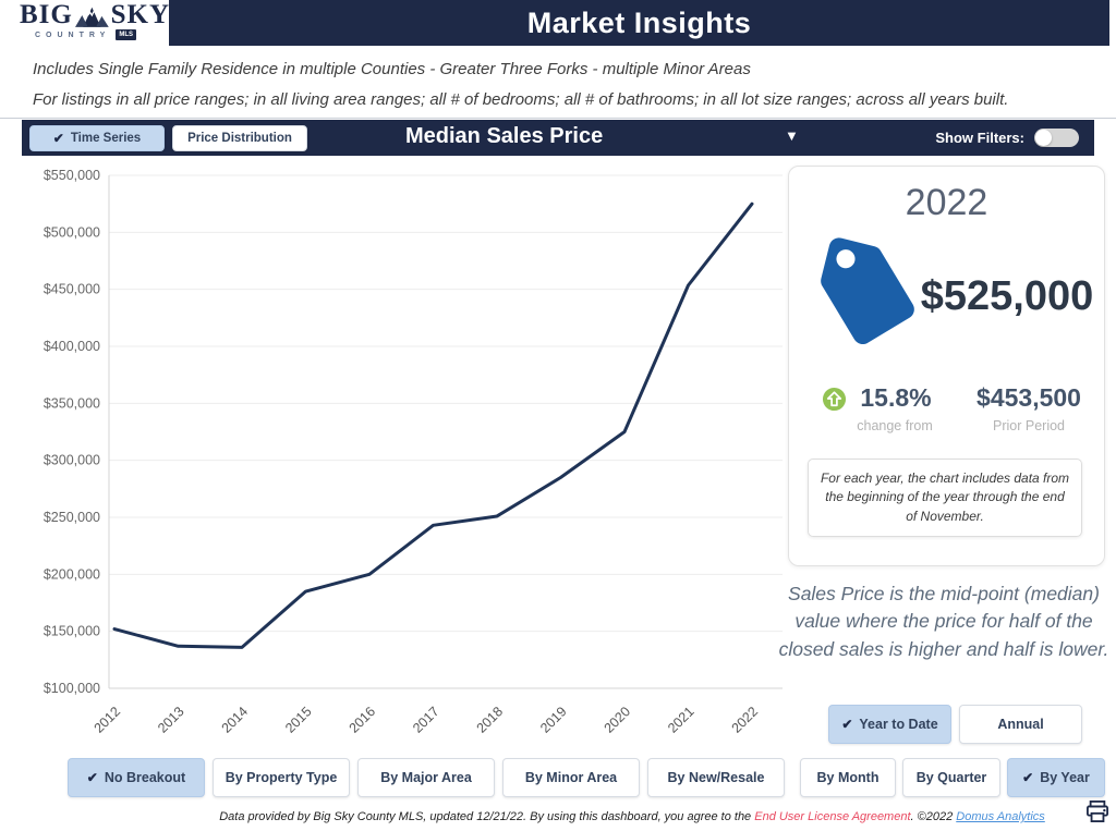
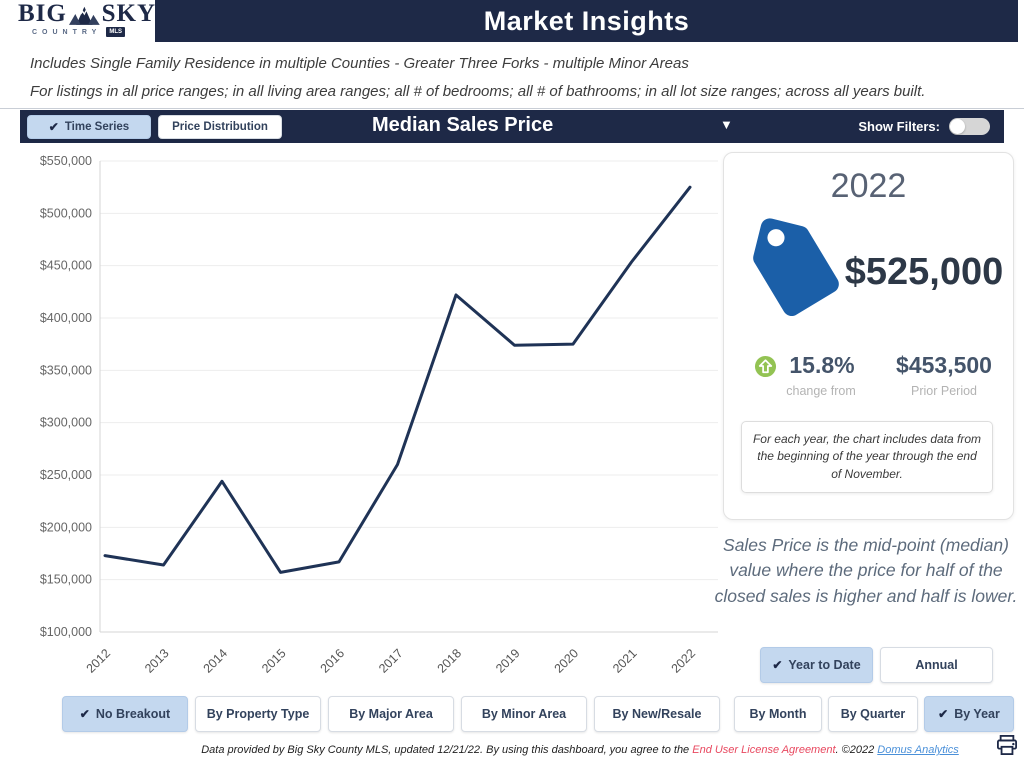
2012: $152000 -> $173000
2013: $137000 -> $164000
2014: $136000 -> $244000
2015: $185000 -> $157000
2016: $200000 -> $167000
2017: $243000 -> $260000
2018: $251000 -> $422000
2019: $285000 -> $374000
2020: $325000 -> $375000
